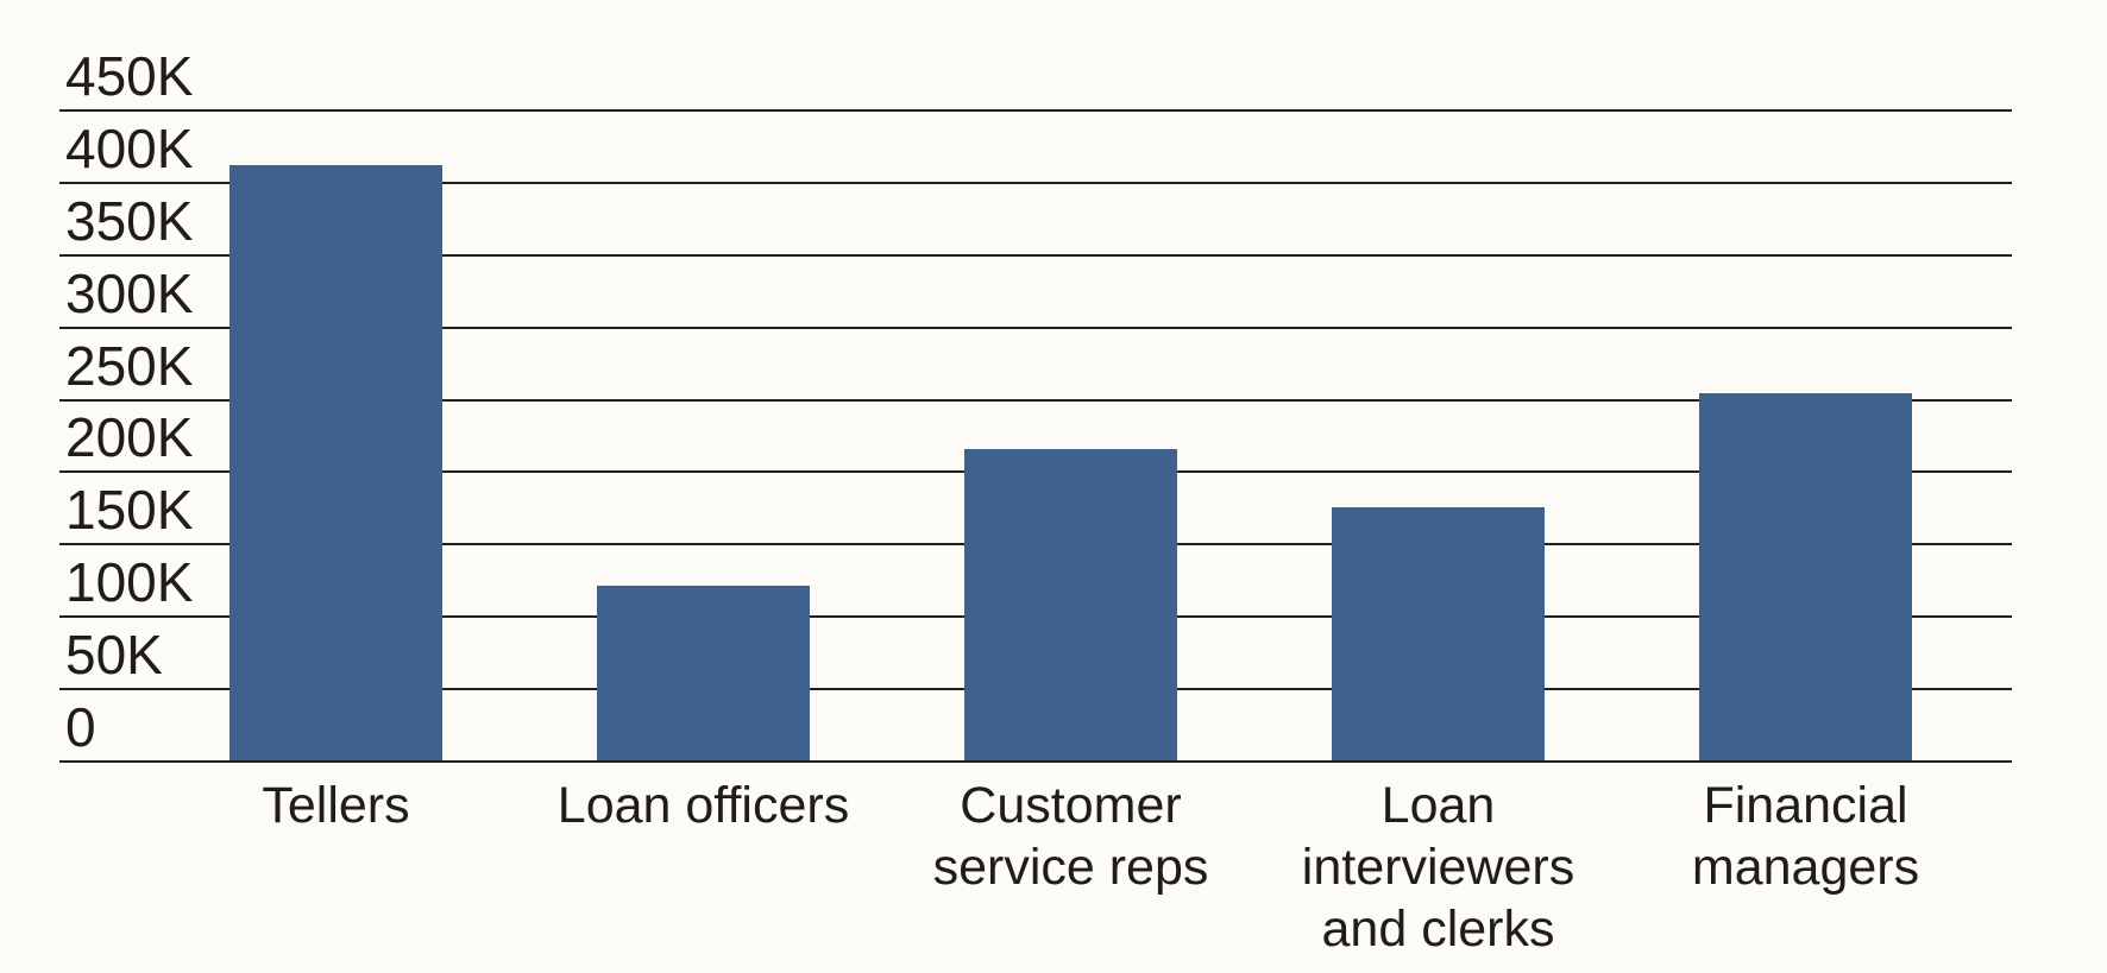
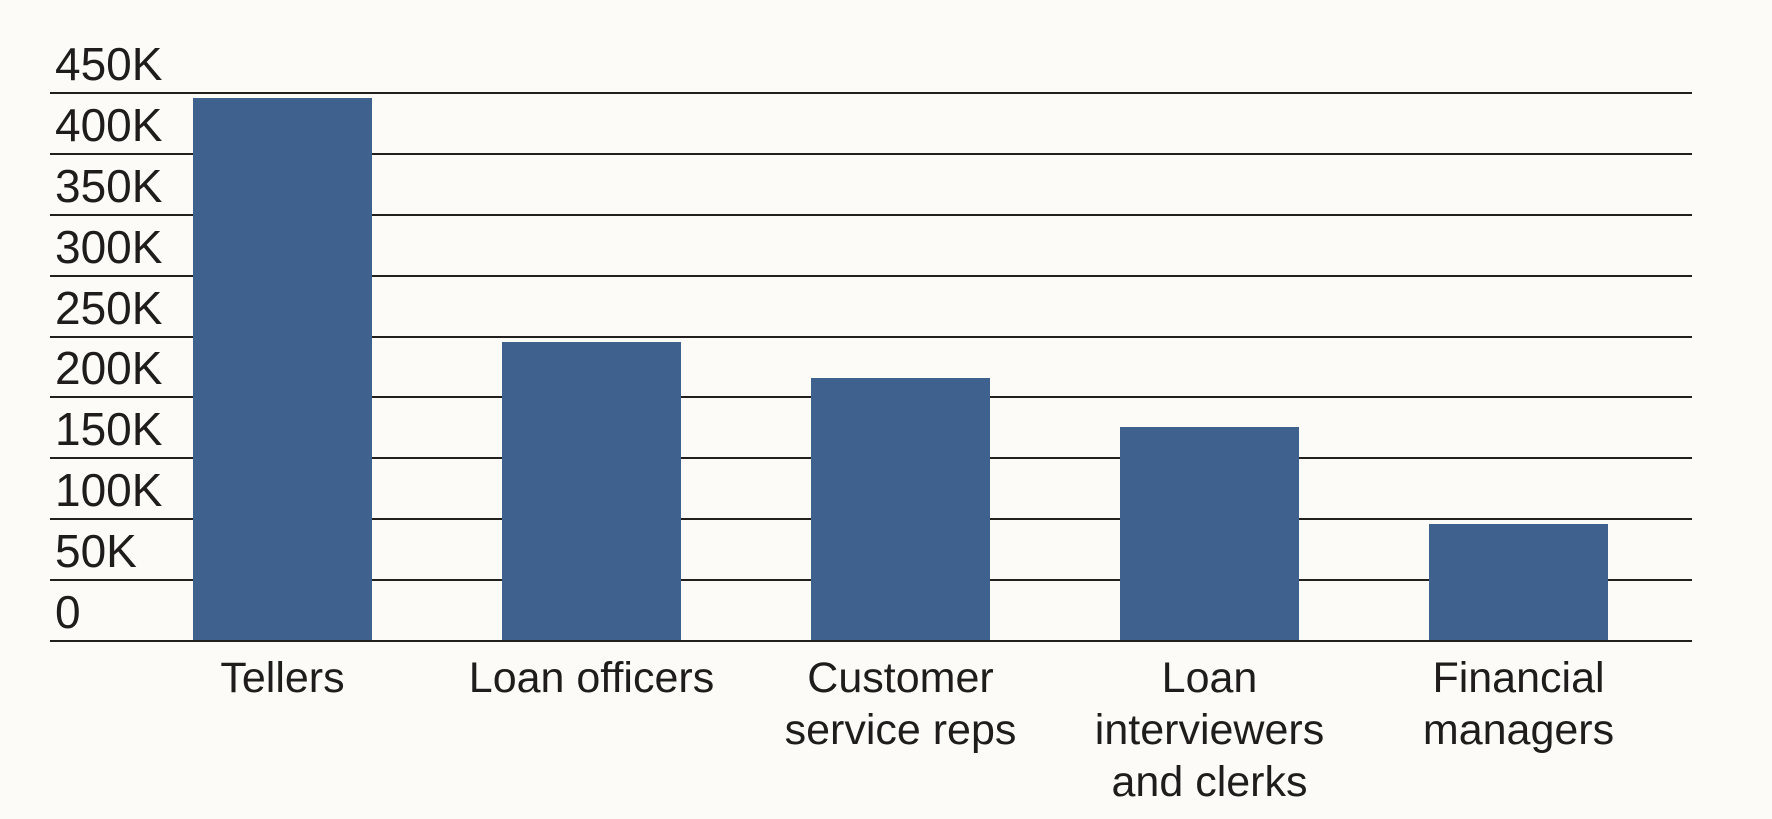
Tellers: 411K -> 445K
Loan officers: 121K -> 245K
Financial managers: 254K -> 95K
